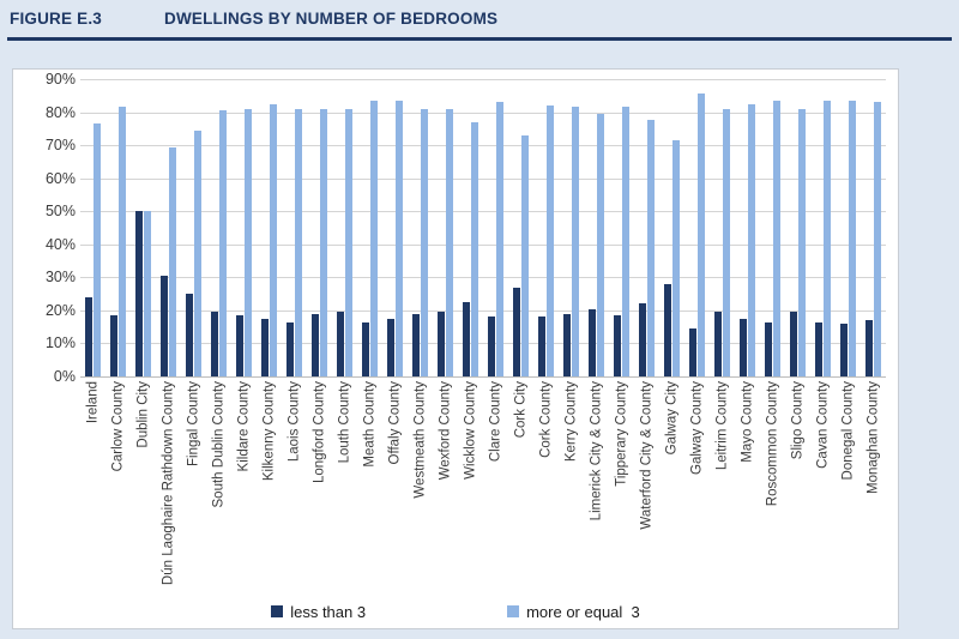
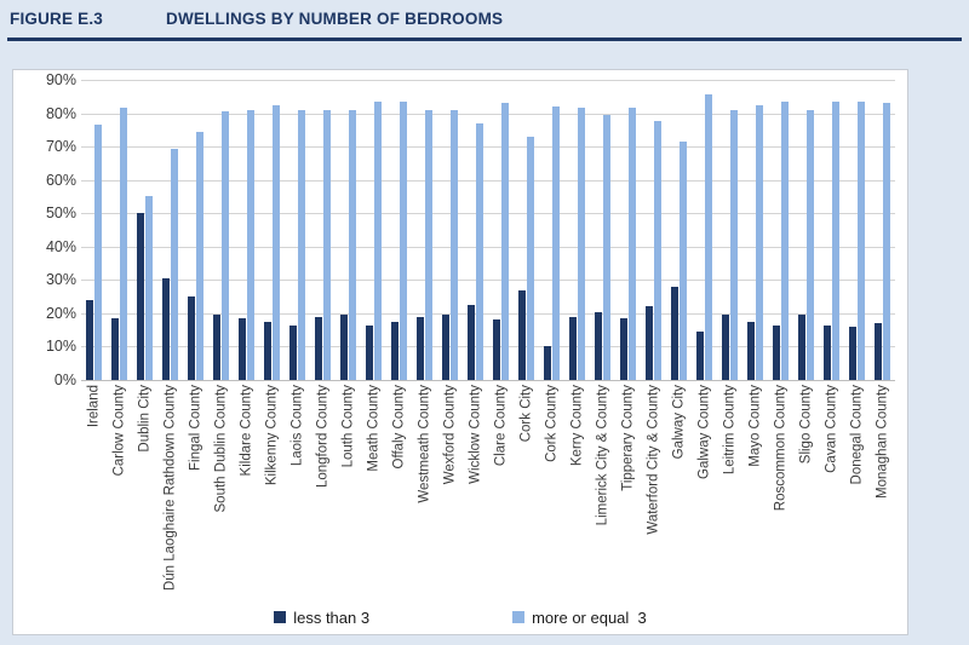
more or equal 3/Dublin City: 50% -> 55%
less than 3/Cork County: 18% -> 10%
